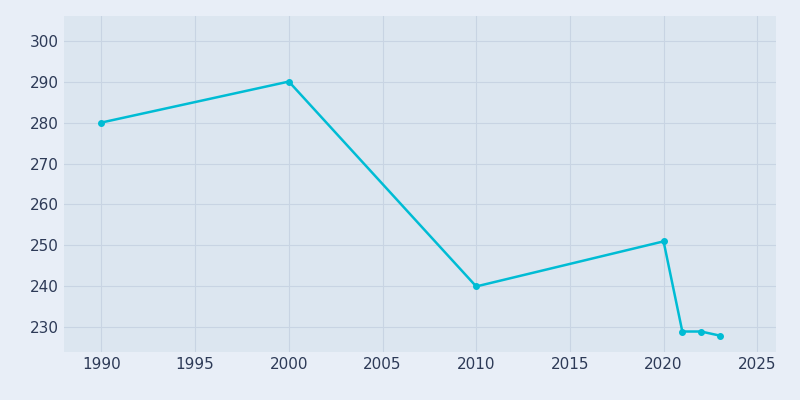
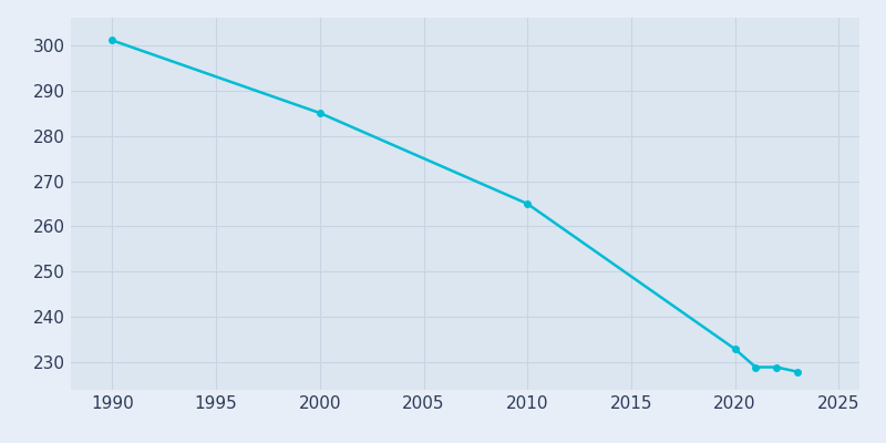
1990: 280 -> 301
2000: 290 -> 285
2010: 240 -> 265
2020: 251 -> 233
